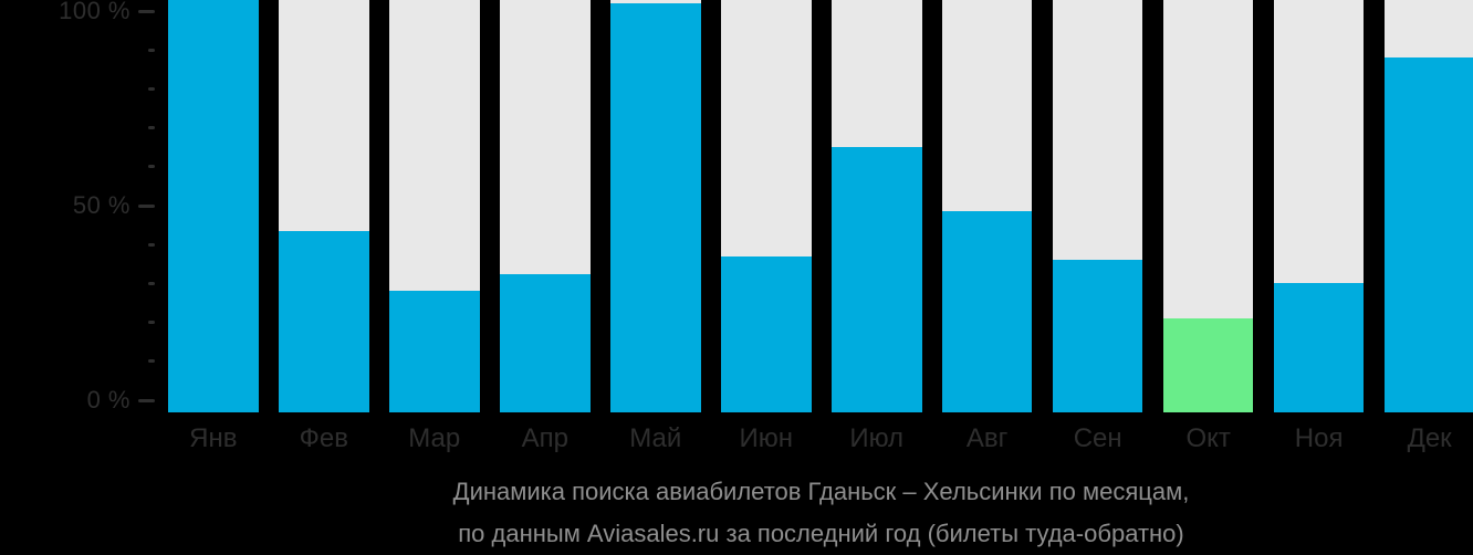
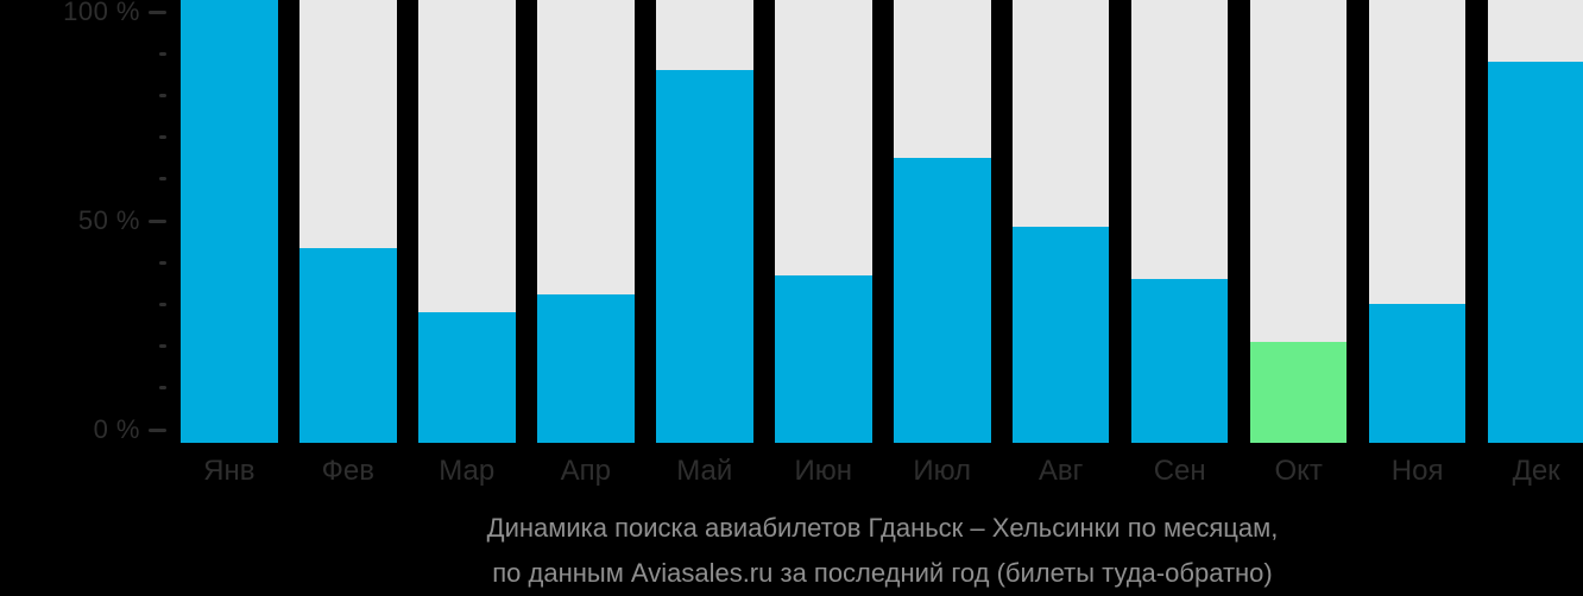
Май: 102% -> 86%
